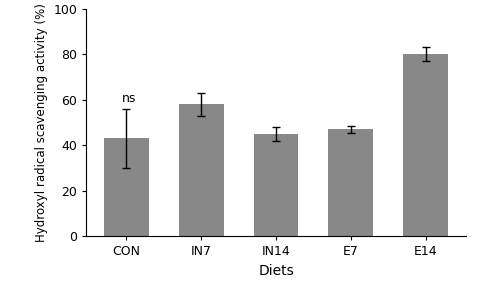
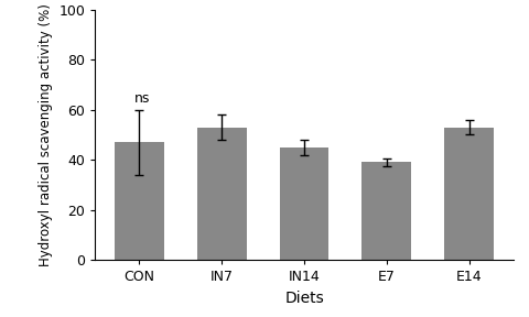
CON: 43 -> 47
IN7: 58 -> 53
E7: 47 -> 39
E14: 80 -> 53
